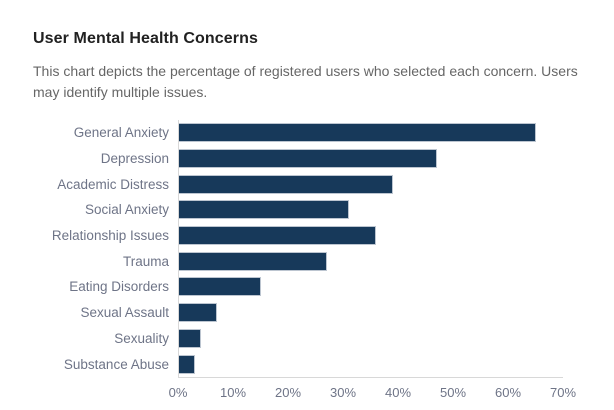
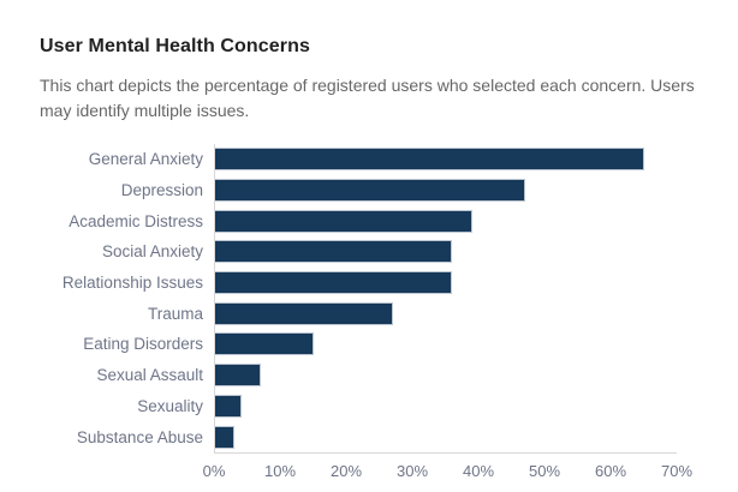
Social Anxiety: 31% -> 36%
